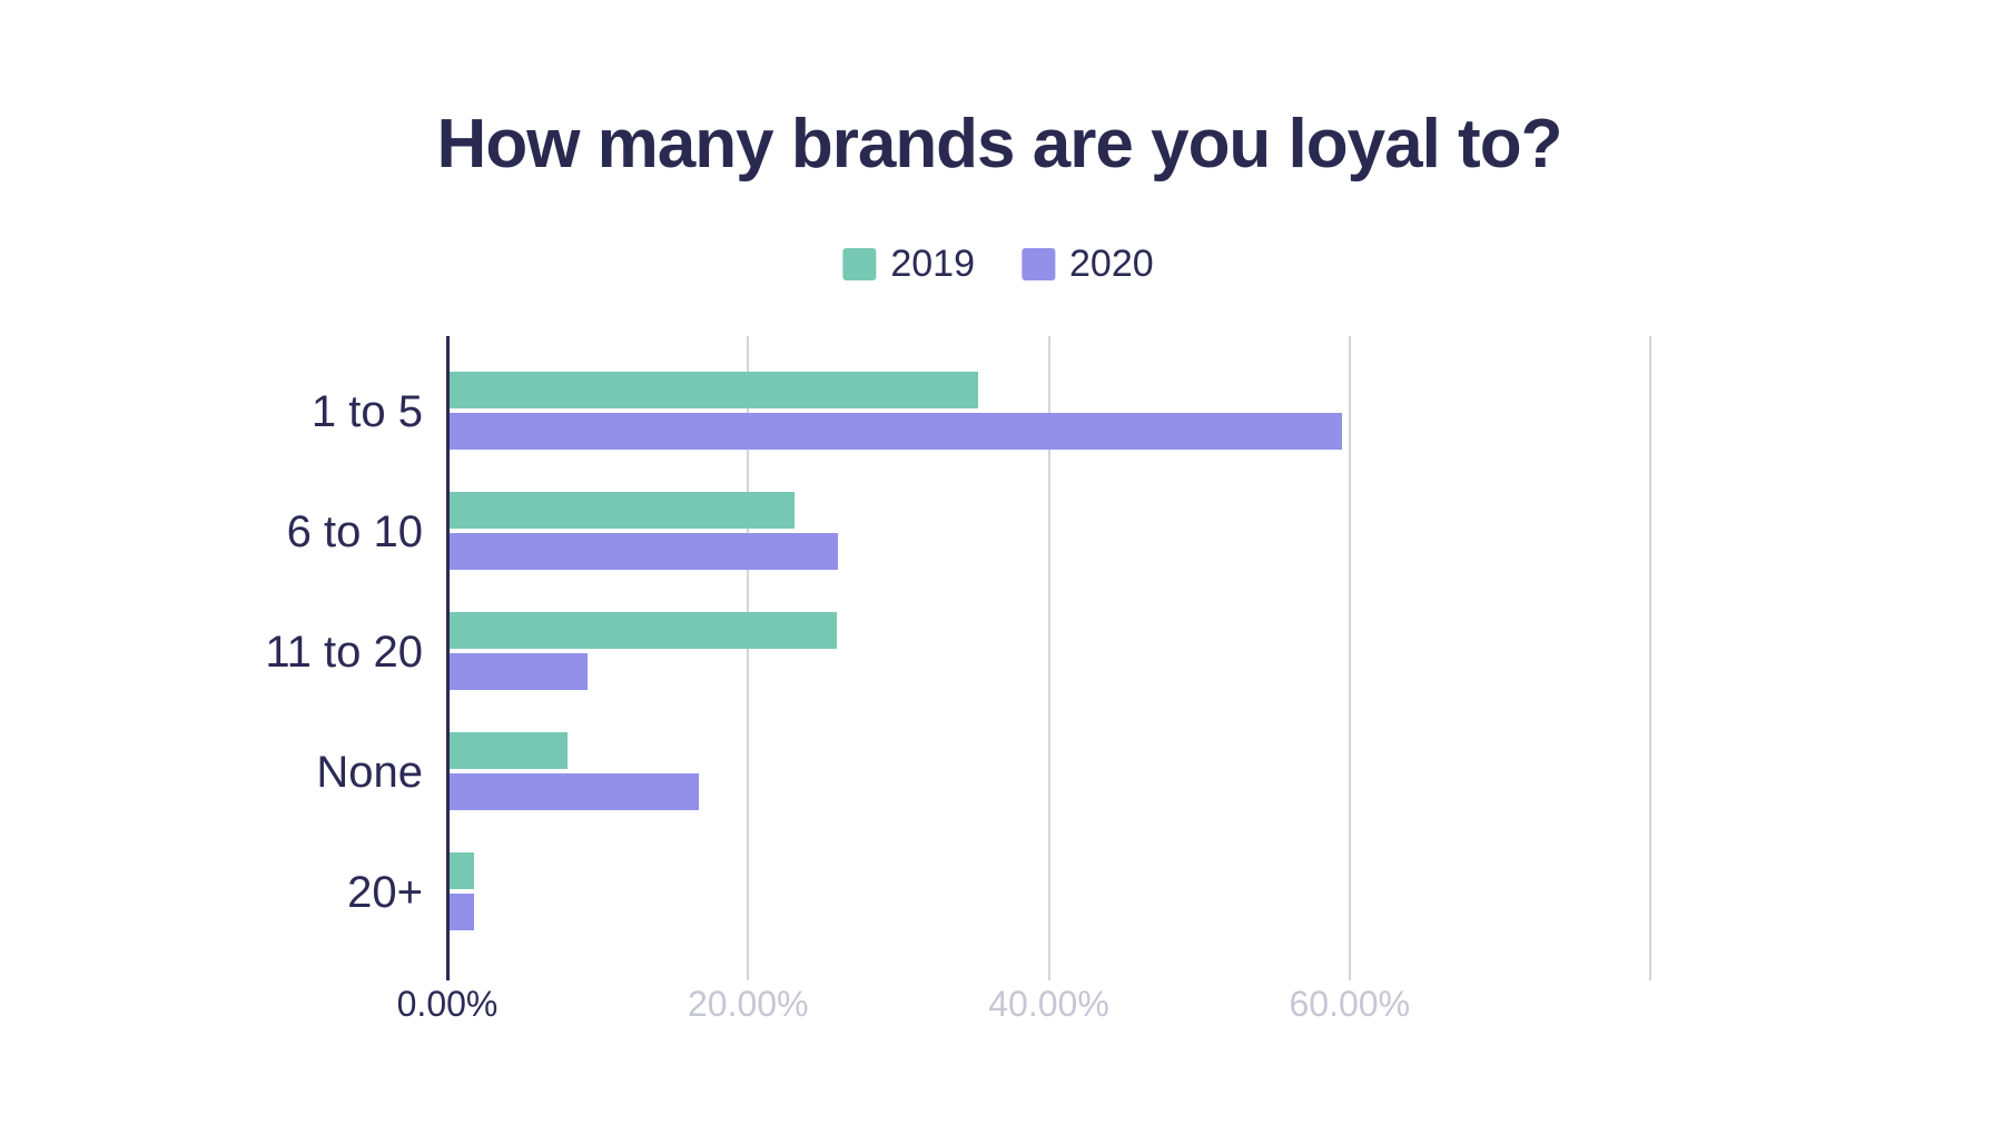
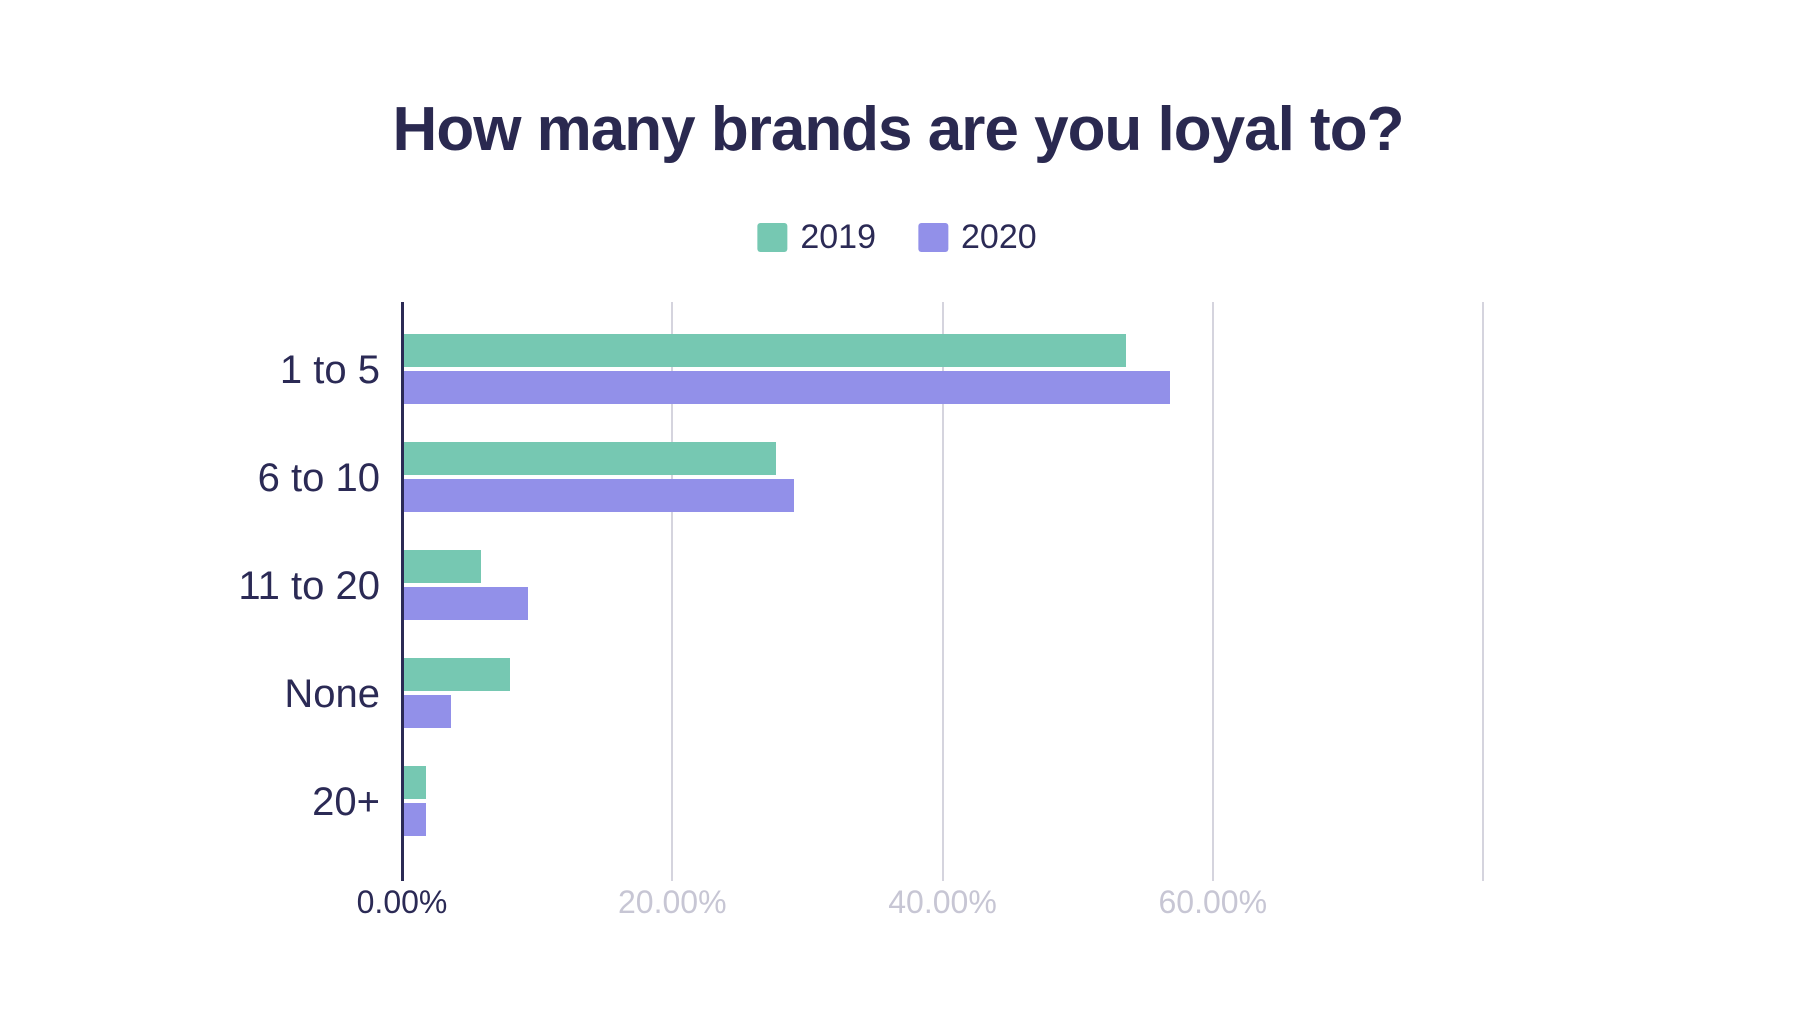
2019/1 to 5: 35.2% -> 53.5%
2020/1 to 5: 59.4% -> 56.7%
2019/6 to 10: 23.0% -> 27.6%
2020/6 to 10: 25.9% -> 28.9%
2019/11 to 20: 25.8% -> 5.7%
2020/None: 16.6% -> 3.5%
